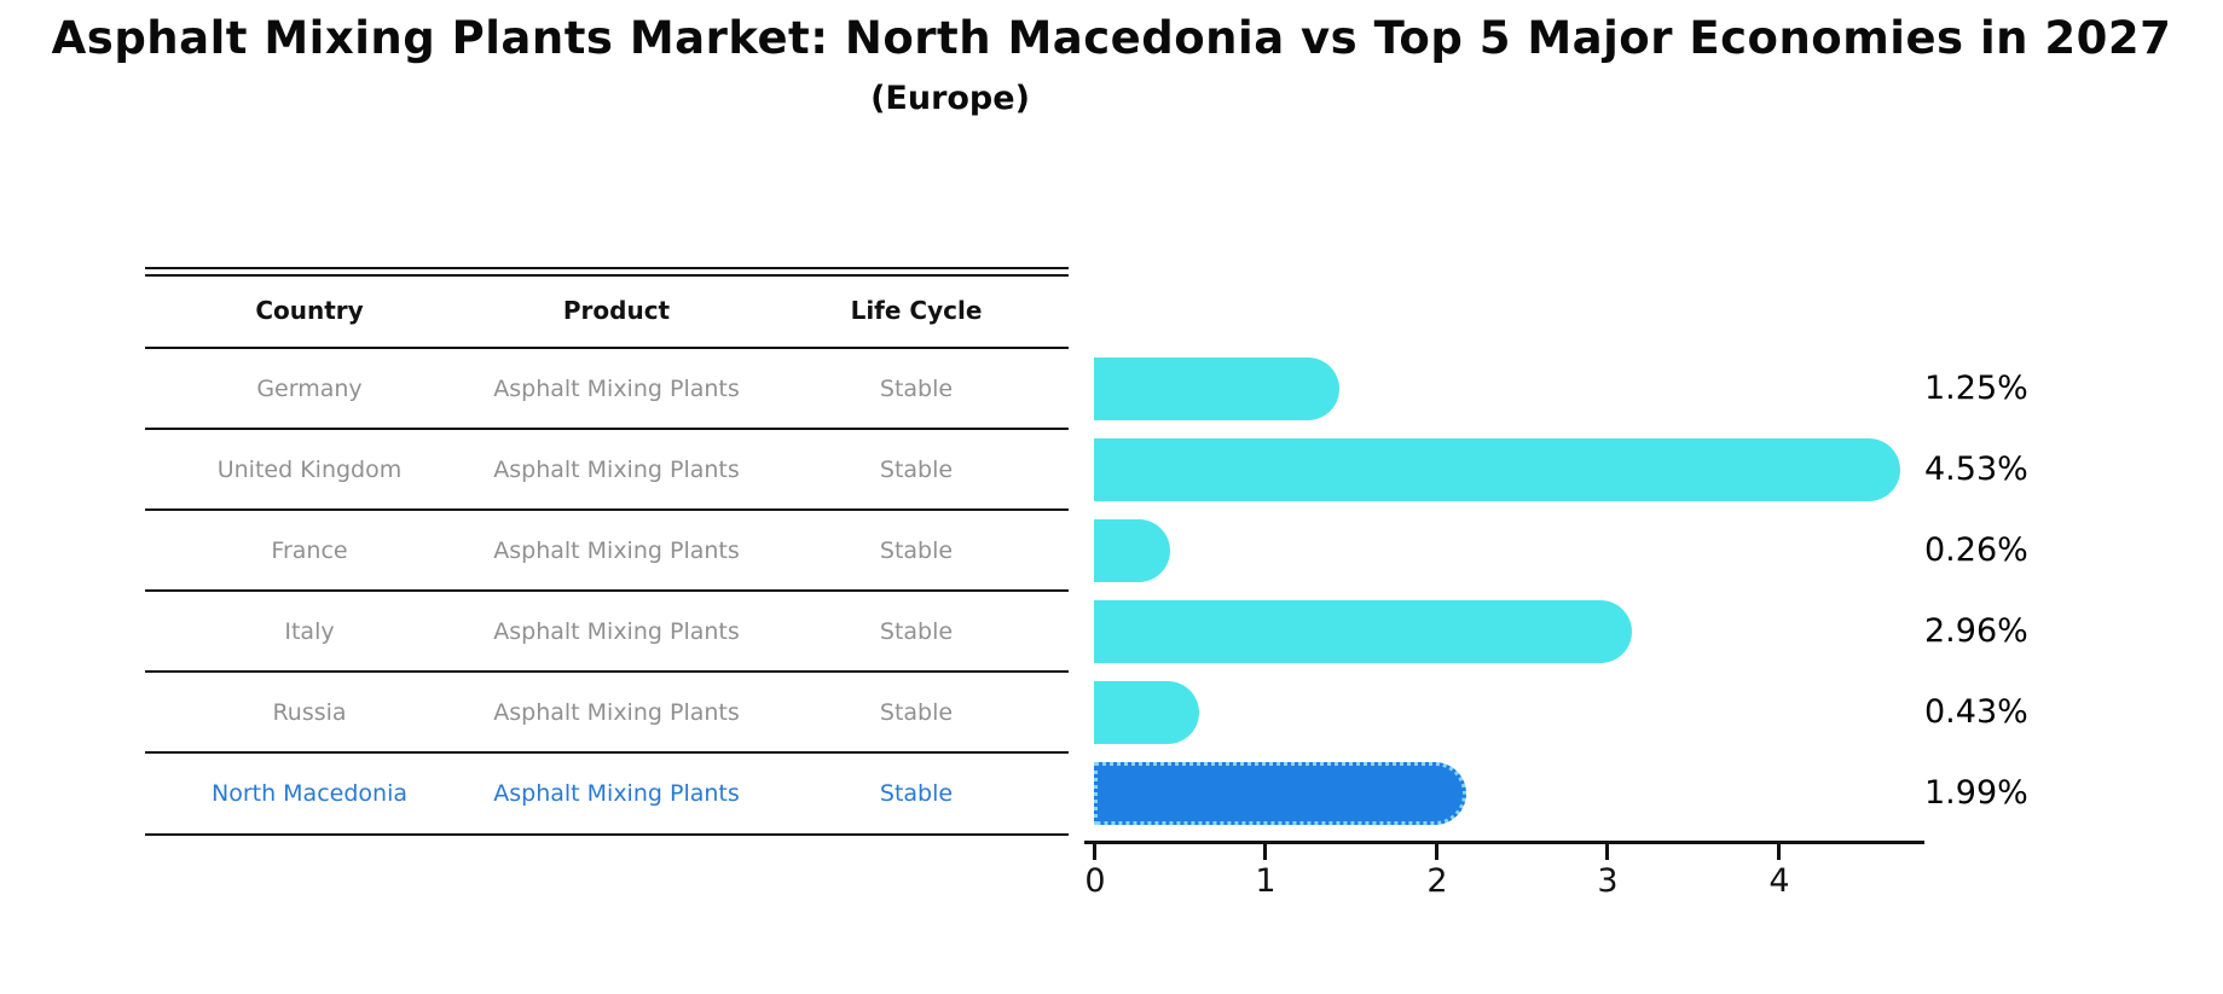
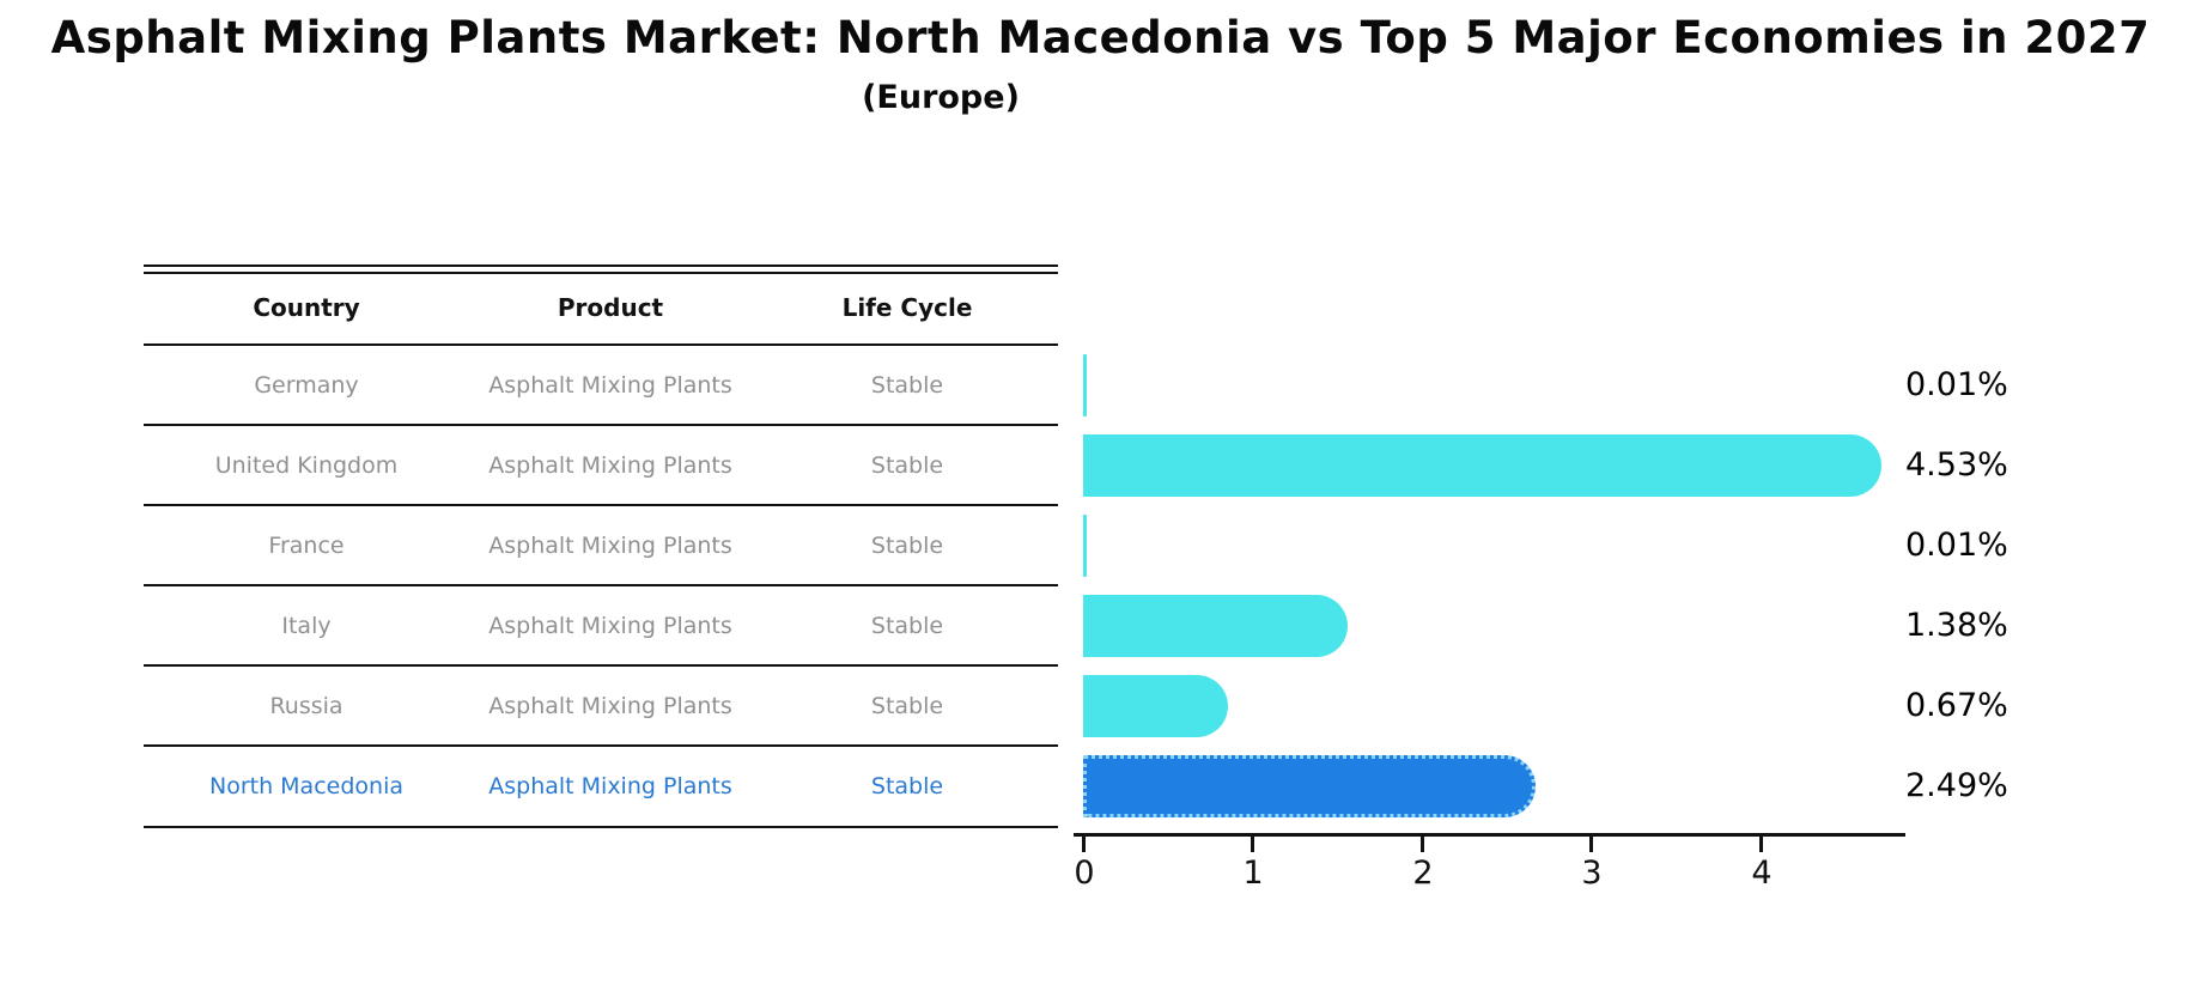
Germany: 1.25% -> 0.01%
France: 0.26% -> 0.01%
Italy: 2.96% -> 1.38%
Russia: 0.43% -> 0.67%
North Macedonia: 1.99% -> 2.49%
